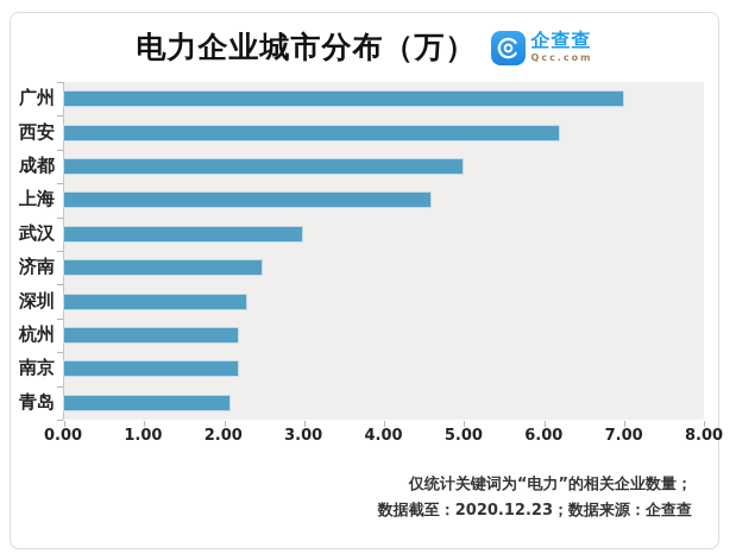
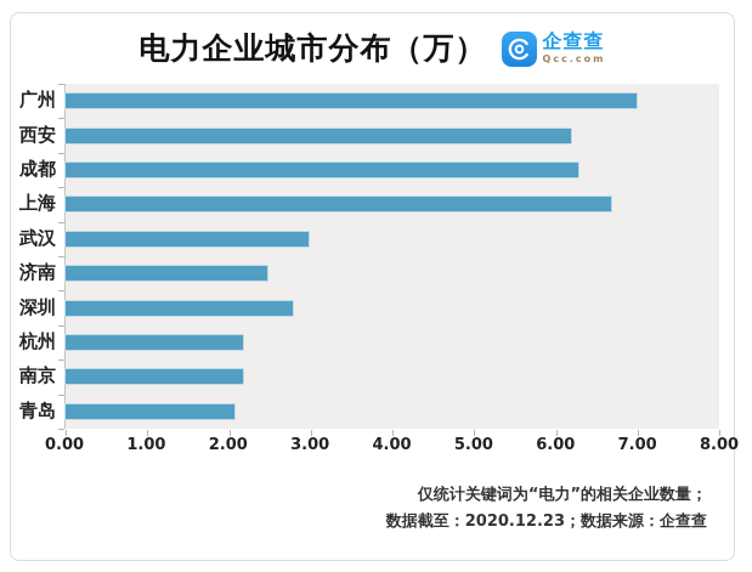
成都: 5.0 -> 6.3
上海: 4.6 -> 6.7
深圳: 2.3 -> 2.8
